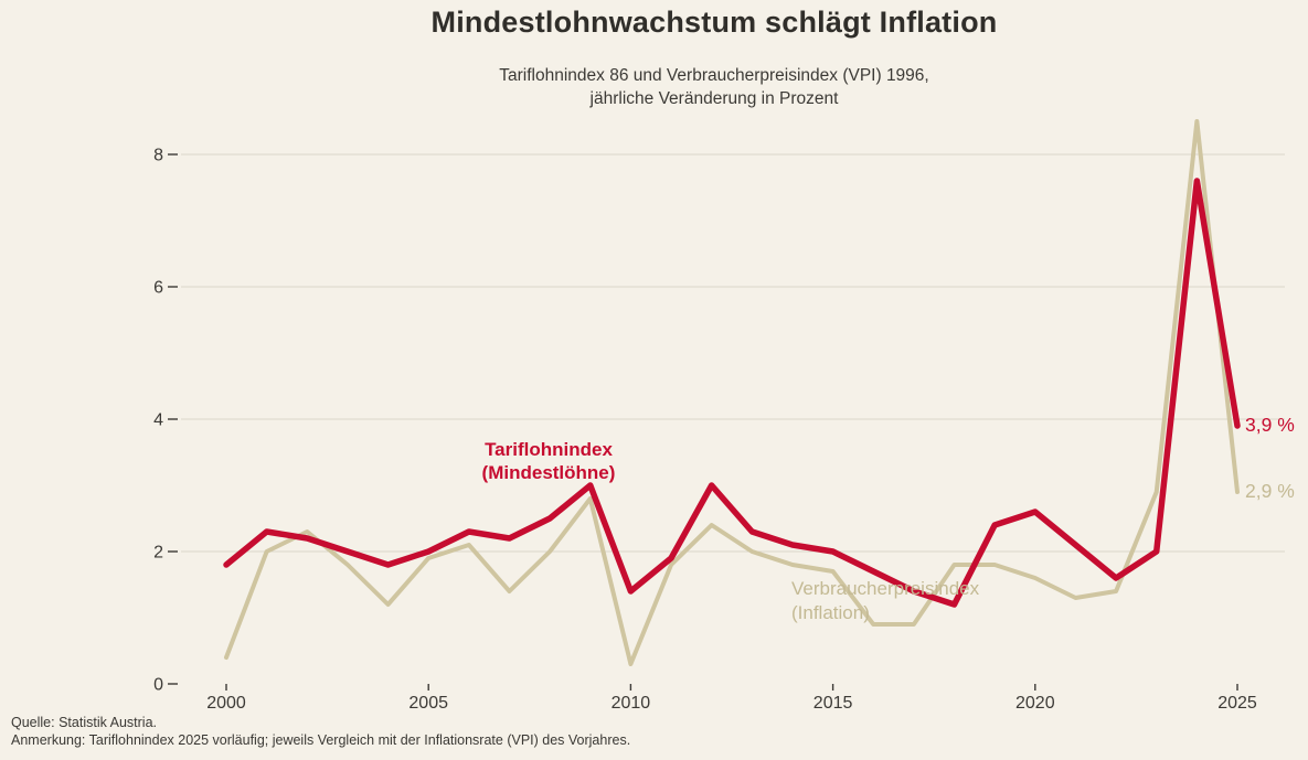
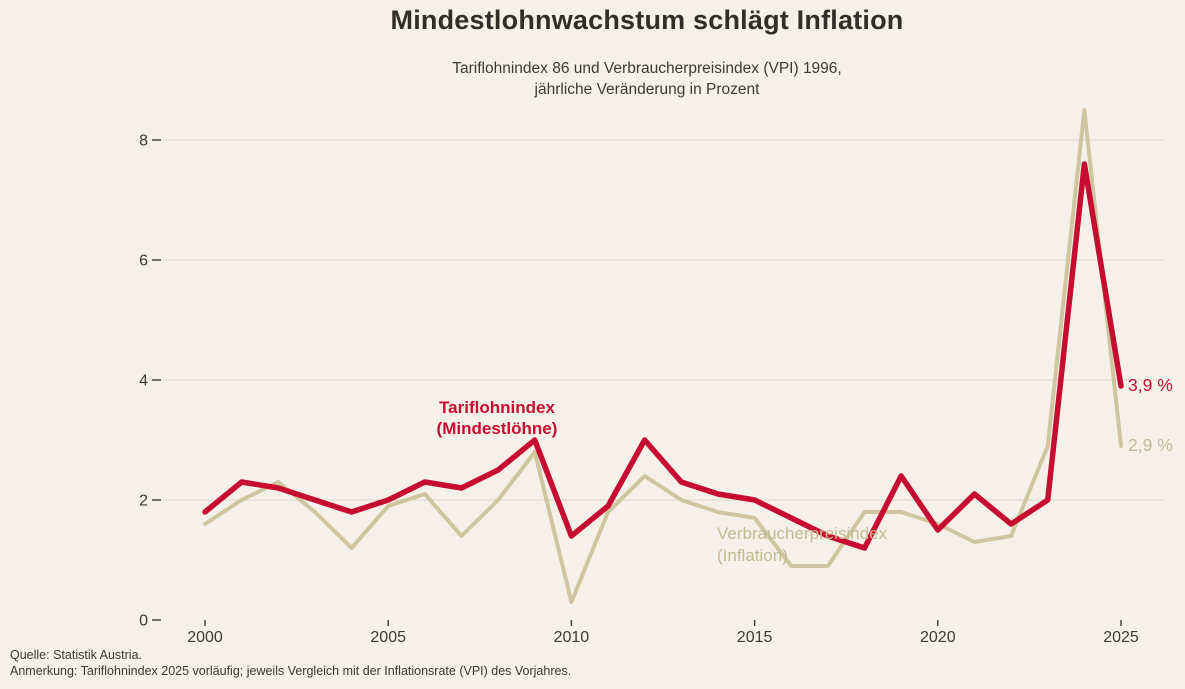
Verbraucherpreisindex (Inflation)/2000: 0.4 -> 1.6
Tariflohnindex (Mindestlöhne)/2020: 2.6 -> 1.5
